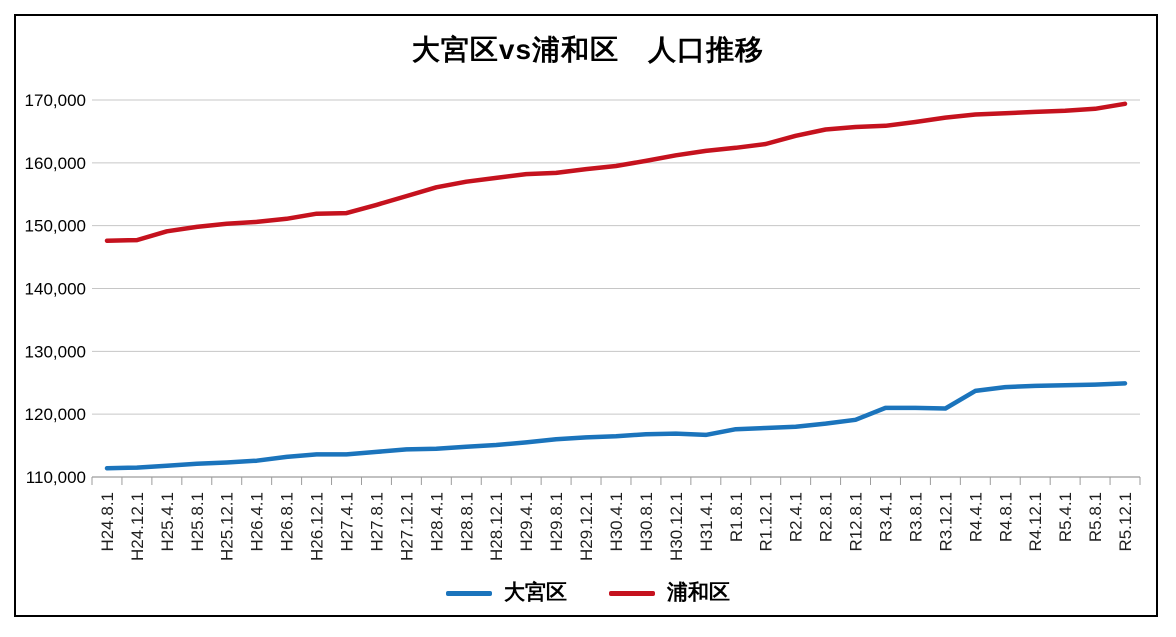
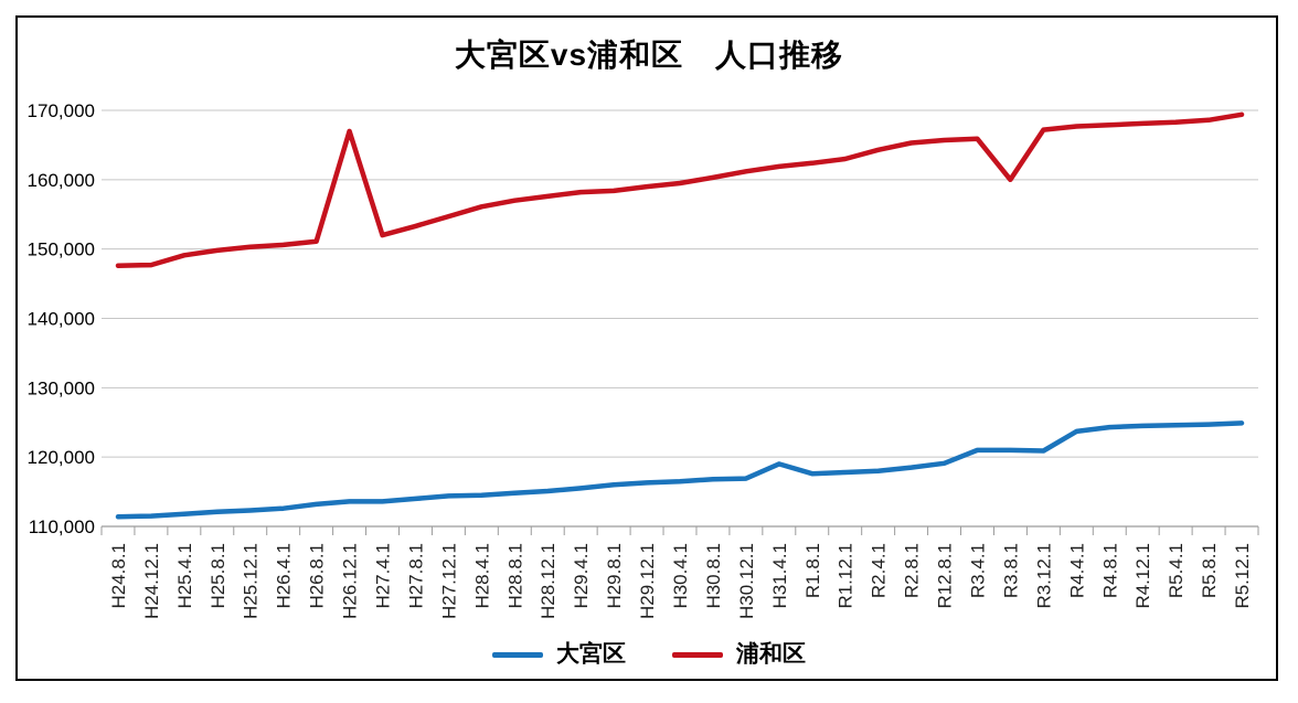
浦和区/H26.12.1: 152000 -> 167000
大宮区/H31.4.1: 117000 -> 119000
浦和区/R3.8.1: 166000 -> 160000
